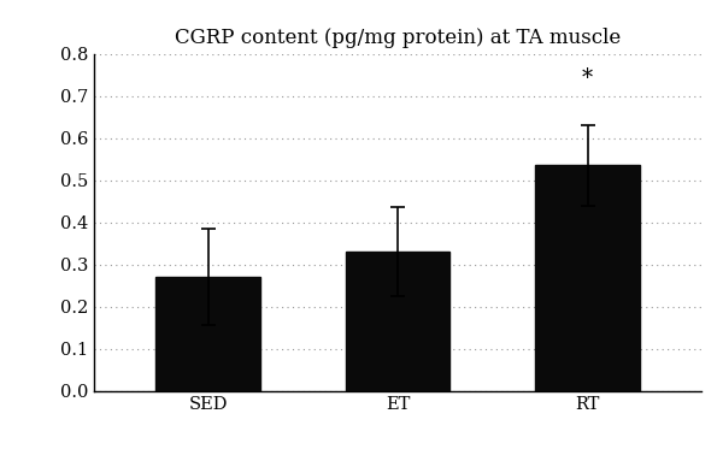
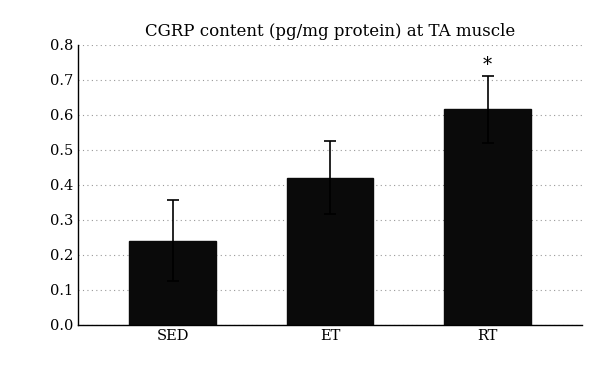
SED: 0.270 -> 0.240
ET: 0.330 -> 0.420
RT: 0.535 -> 0.615
